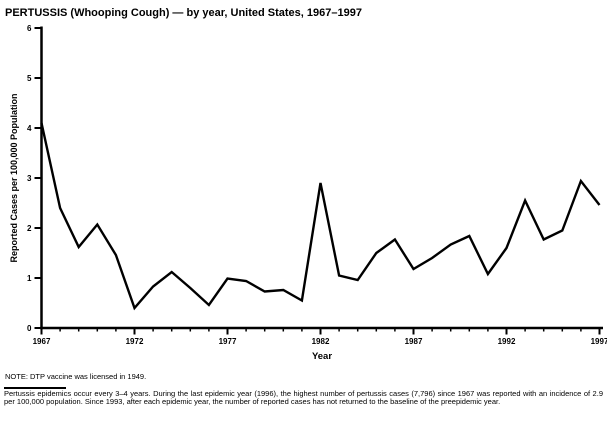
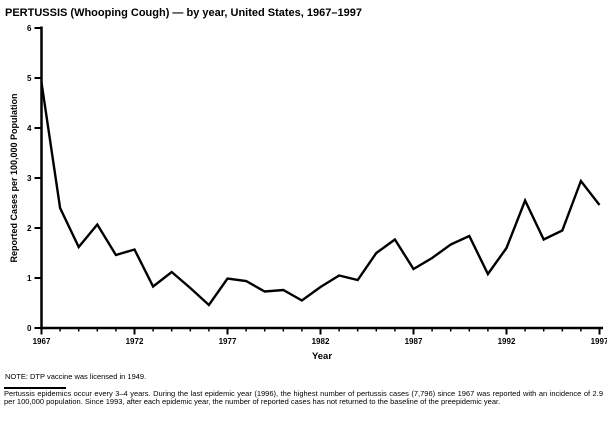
1967: 4.1 -> 4.9
1972: 0.4 -> 1.6
1982: 2.9 -> 0.8
